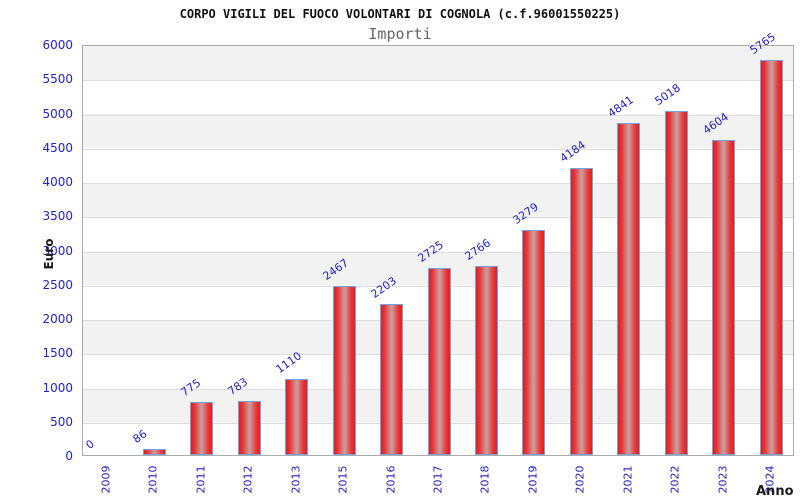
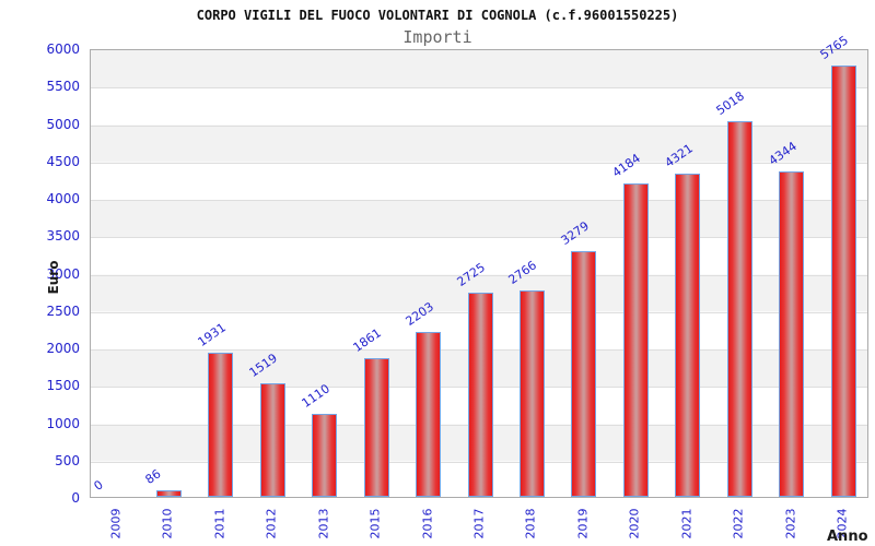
2011: 775 -> 1931
2012: 783 -> 1519
2015: 2467 -> 1861
2021: 4841 -> 4321
2023: 4604 -> 4344
